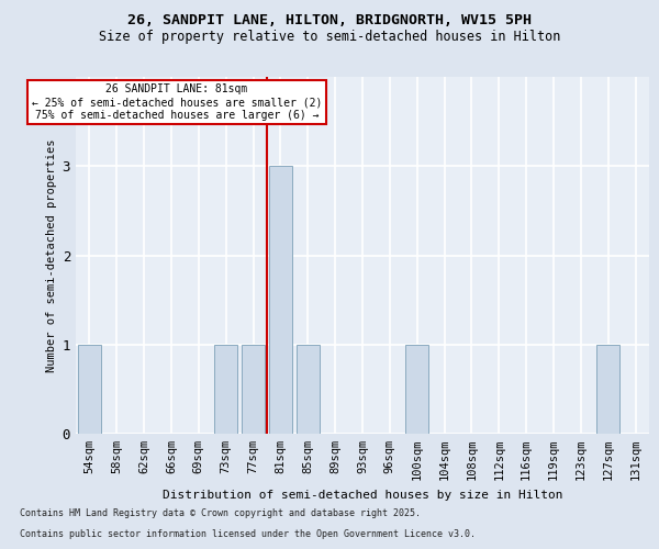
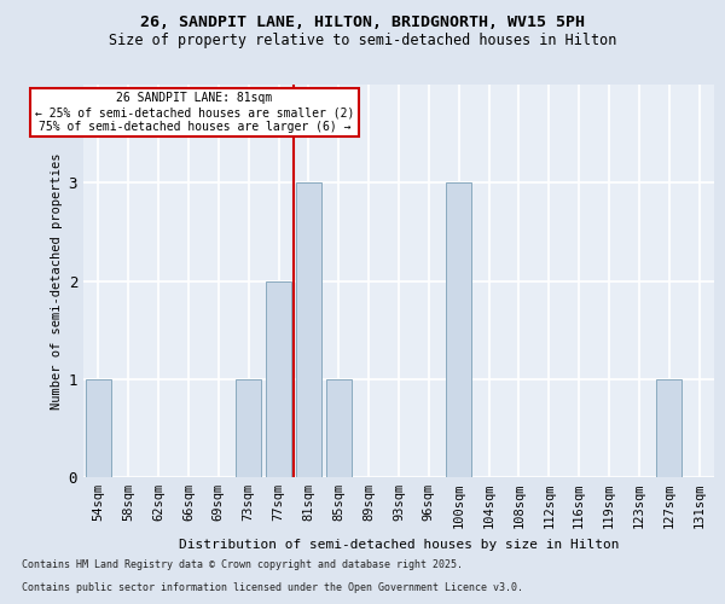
77sqm: 1 -> 2
100sqm: 1 -> 3
